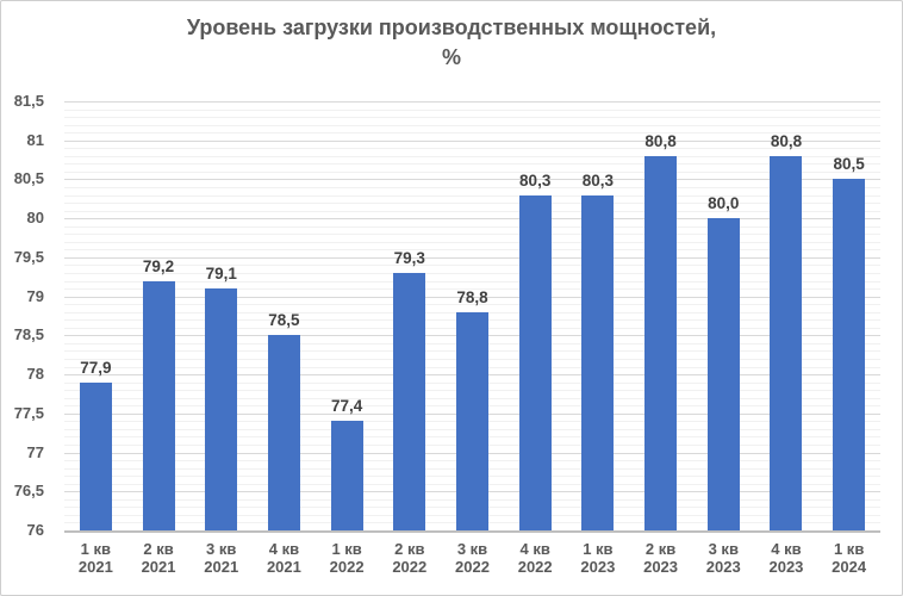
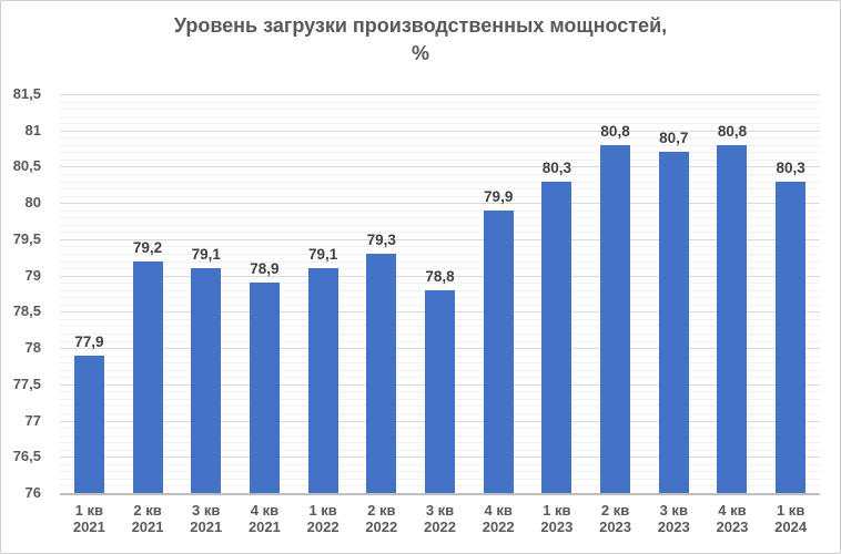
4 кв 2021: 78,5 -> 78,9
1 кв 2022: 77,4 -> 79,1
4 кв 2022: 80,3 -> 79,9
3 кв 2023: 80,0 -> 80,7
1 кв 2024: 80,5 -> 80,3
